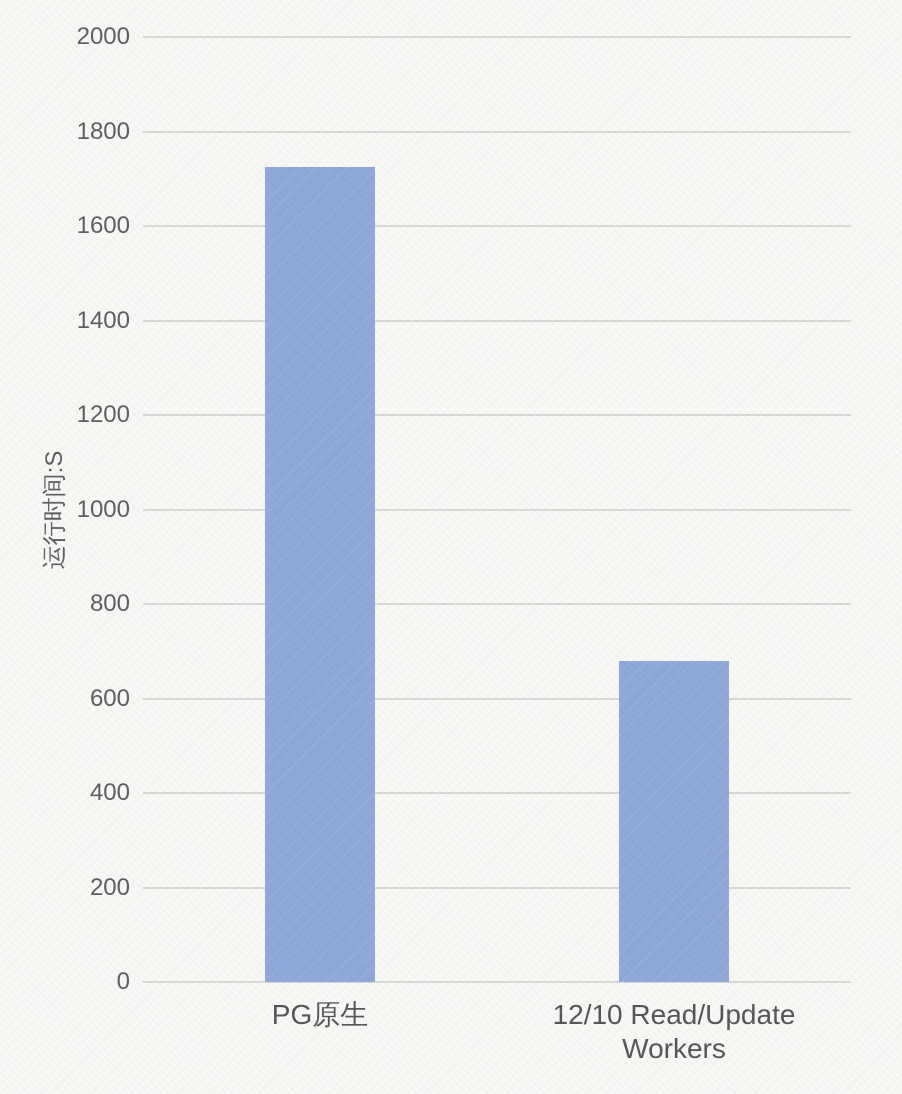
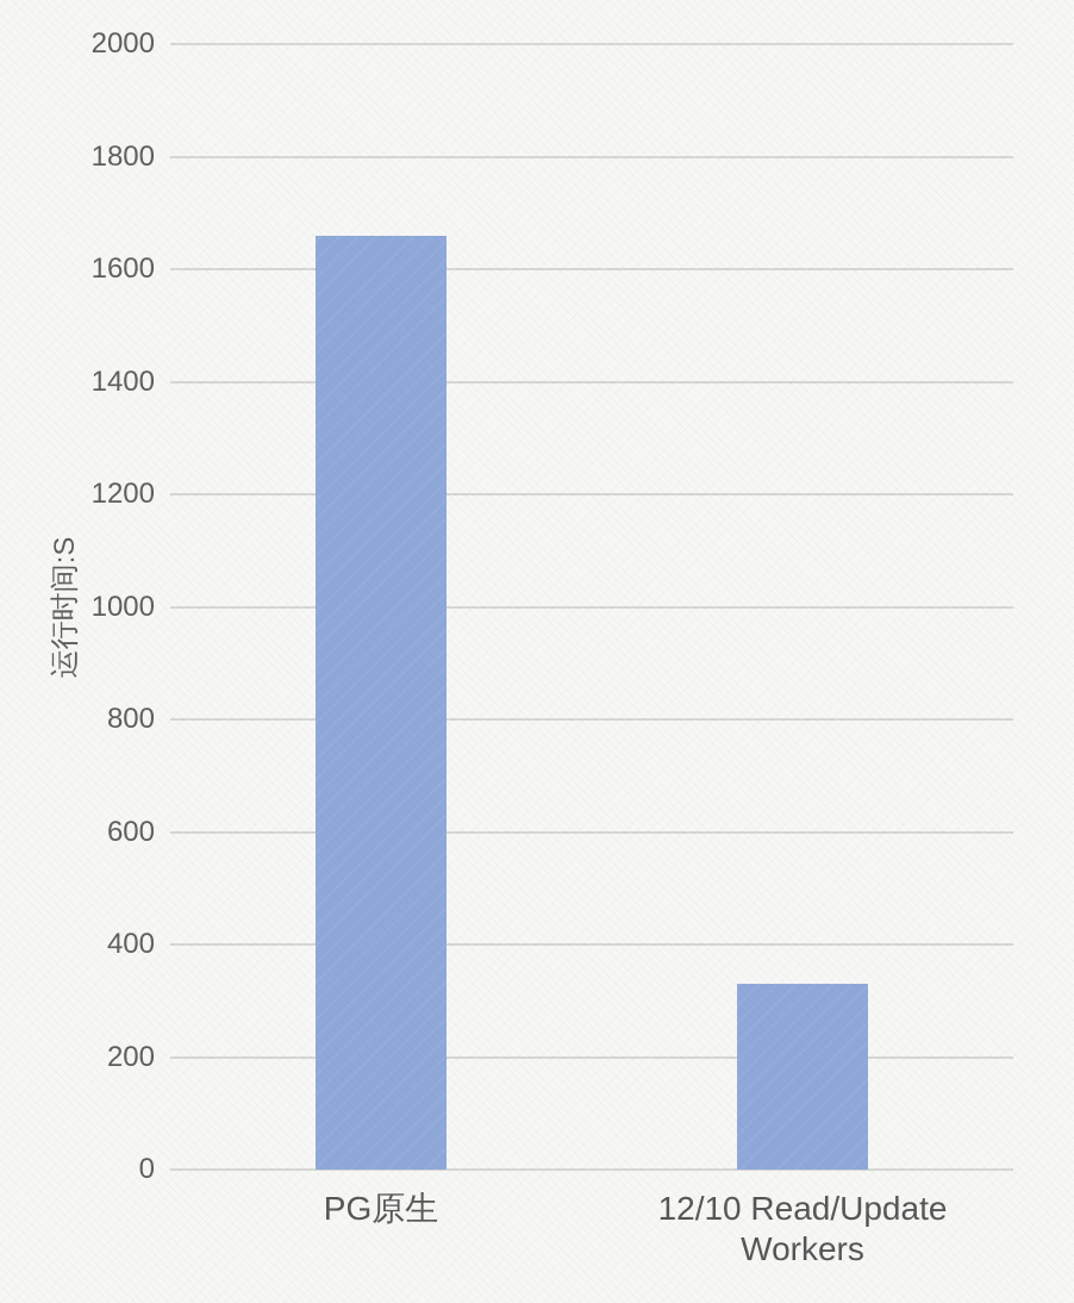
PG原生: 1720 -> 1660
12/10 Read/Update Workers: 680 -> 330
